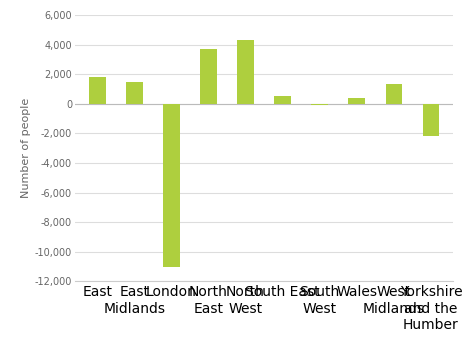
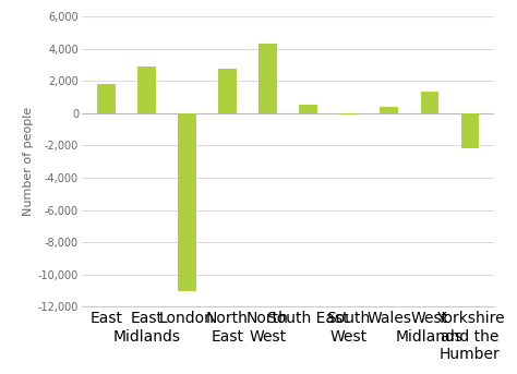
East Midlands: 1,500 -> 2,900
North East: 3,700 -> 2,800
